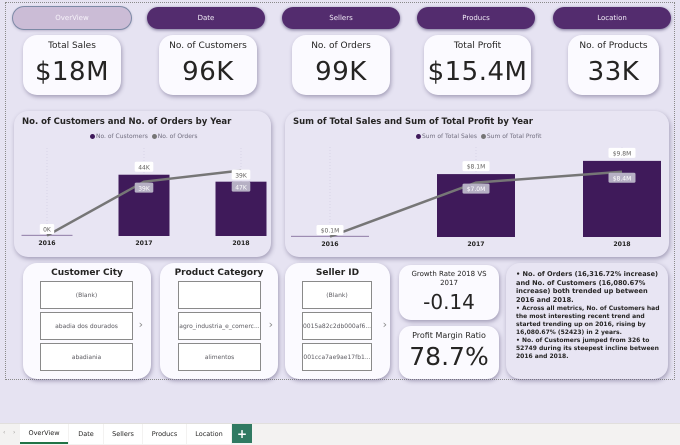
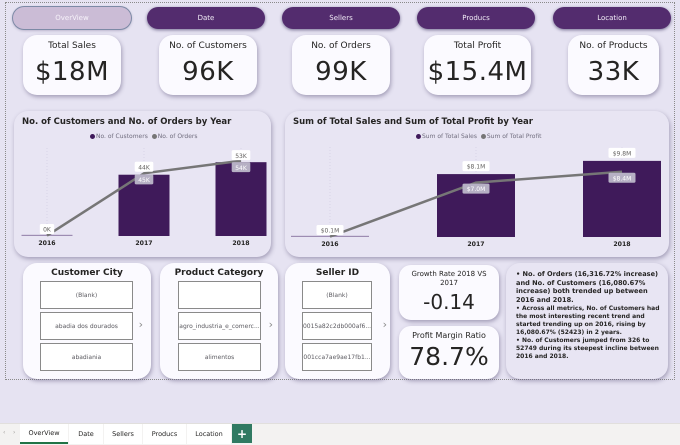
No. of Customers and No. of Orders by Year/No. of Orders/2017: 39K -> 45K
No. of Customers and No. of Orders by Year/No. of Customers/2018: 39K -> 53K
No. of Customers and No. of Orders by Year/No. of Orders/2018: 47K -> 54K
